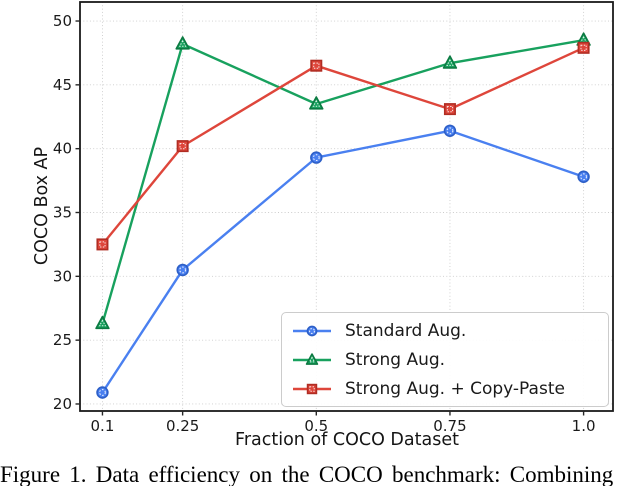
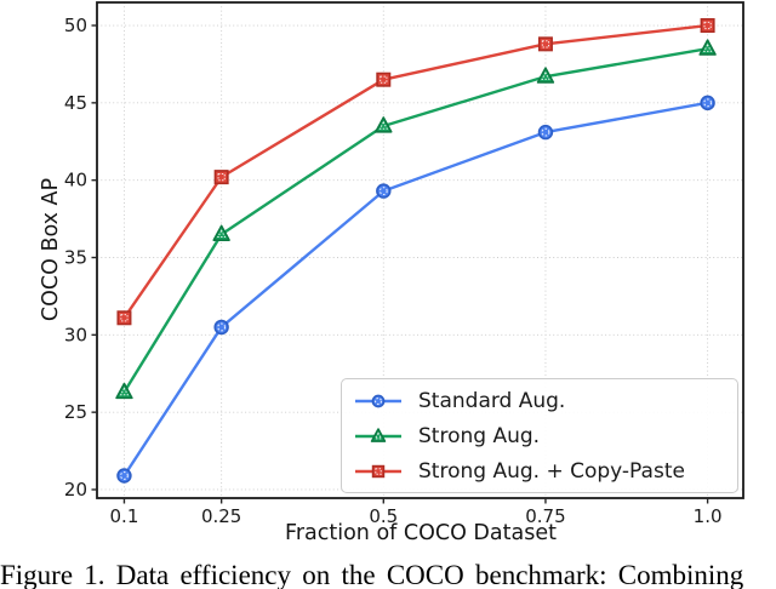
Strong Aug. + Copy-Paste/0.1: 32.5 -> 31.1
Strong Aug./0.25: 48.2 -> 36.5
Standard Aug./0.75: 41.4 -> 43.1
Strong Aug. + Copy-Paste/0.75: 43.1 -> 48.8
Standard Aug./1.0: 37.8 -> 45.0
Strong Aug. + Copy-Paste/1.0: 47.9 -> 50.0
